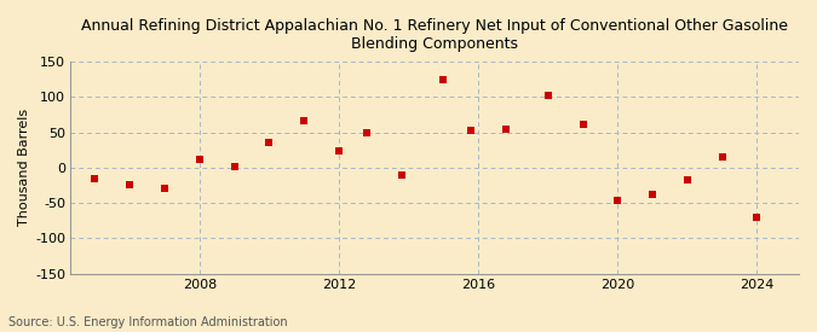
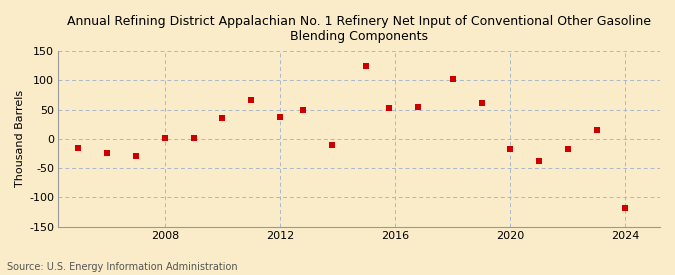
2008: 12 -> 2
2012: 24 -> 37
2020: -46 -> -18
2024: -70 -> -118
